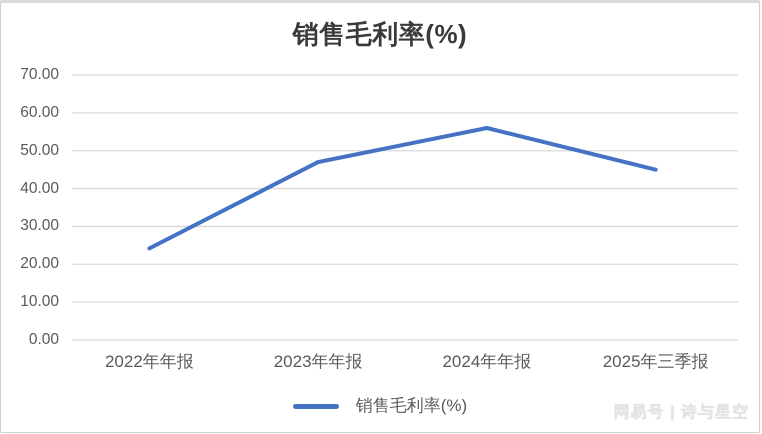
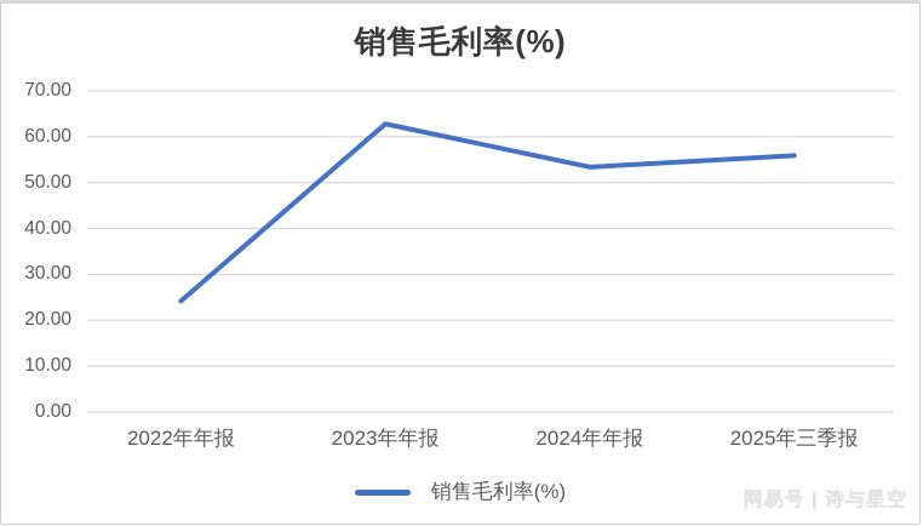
2023年年报: 47 -> 63
2024年年报: 56 -> 53
2025年三季报: 45 -> 56
